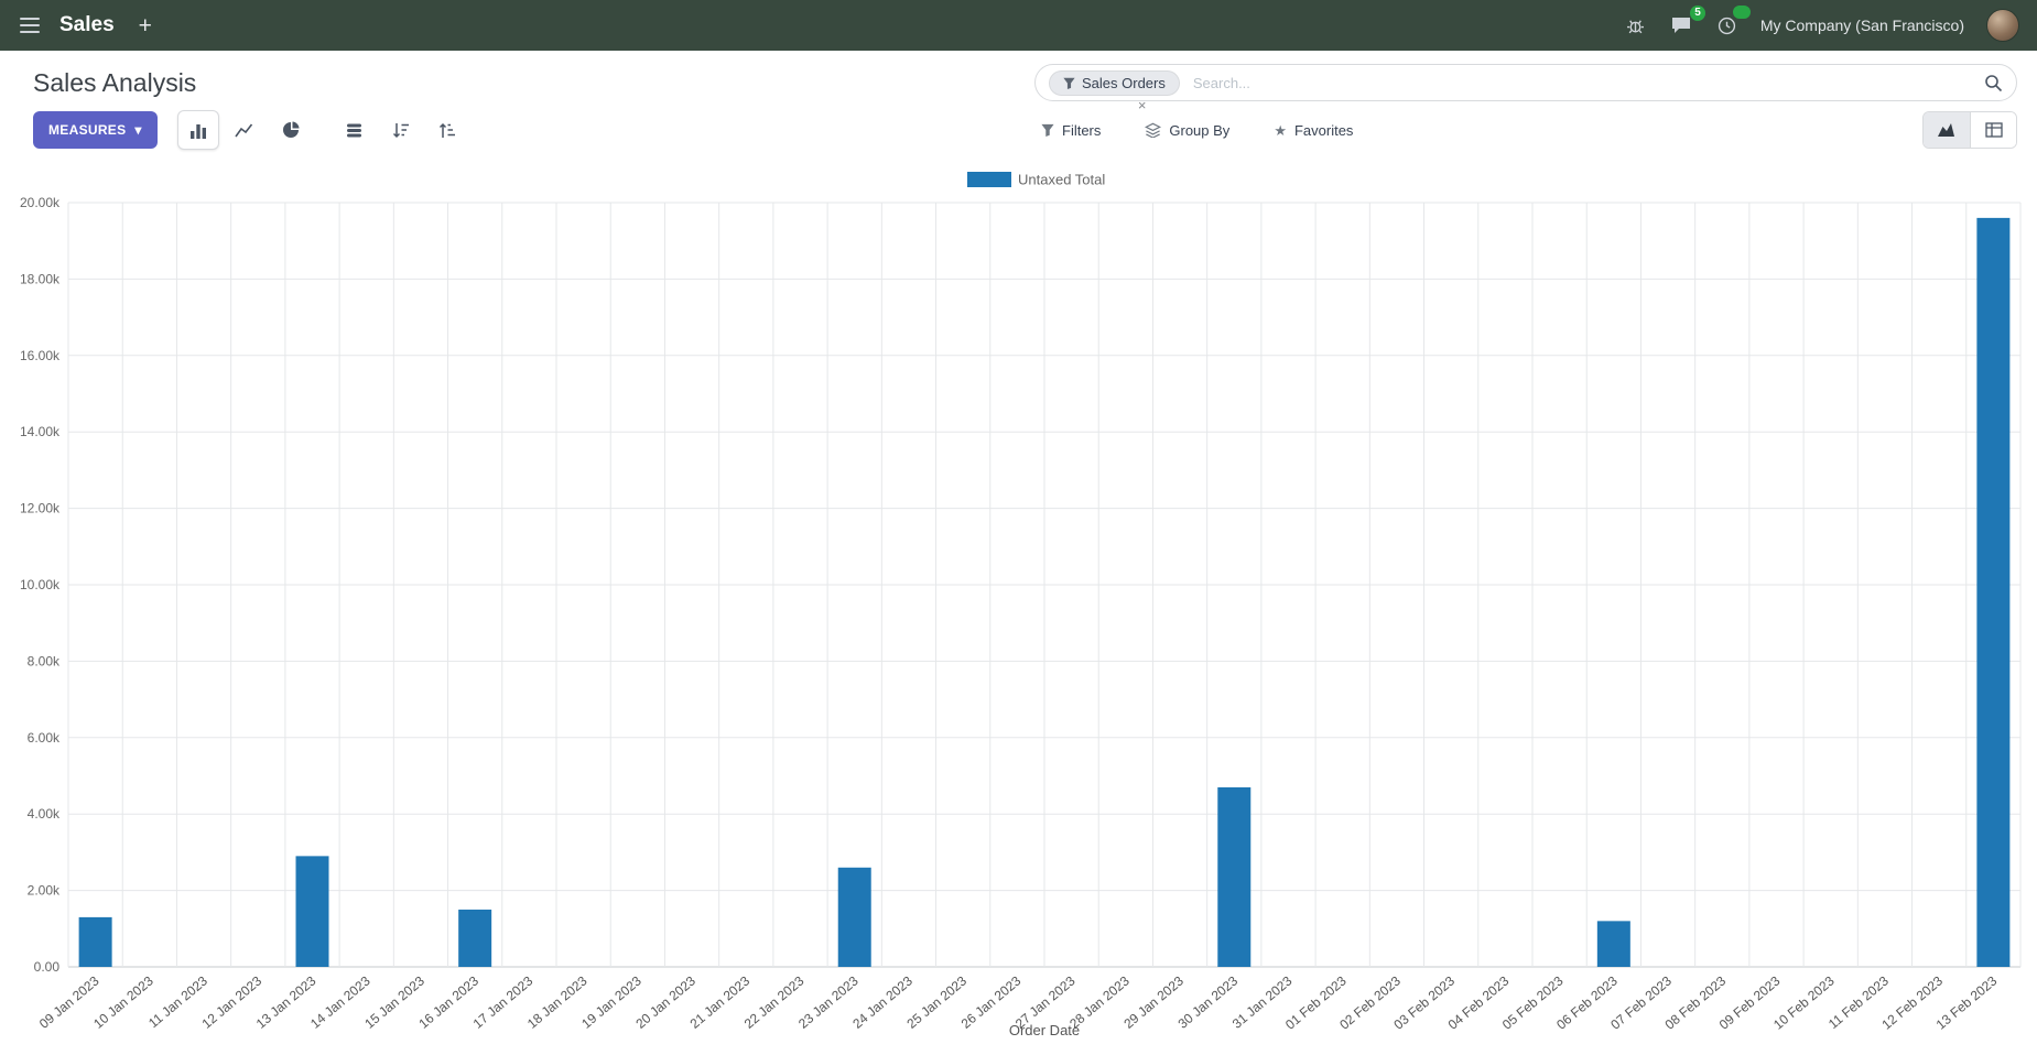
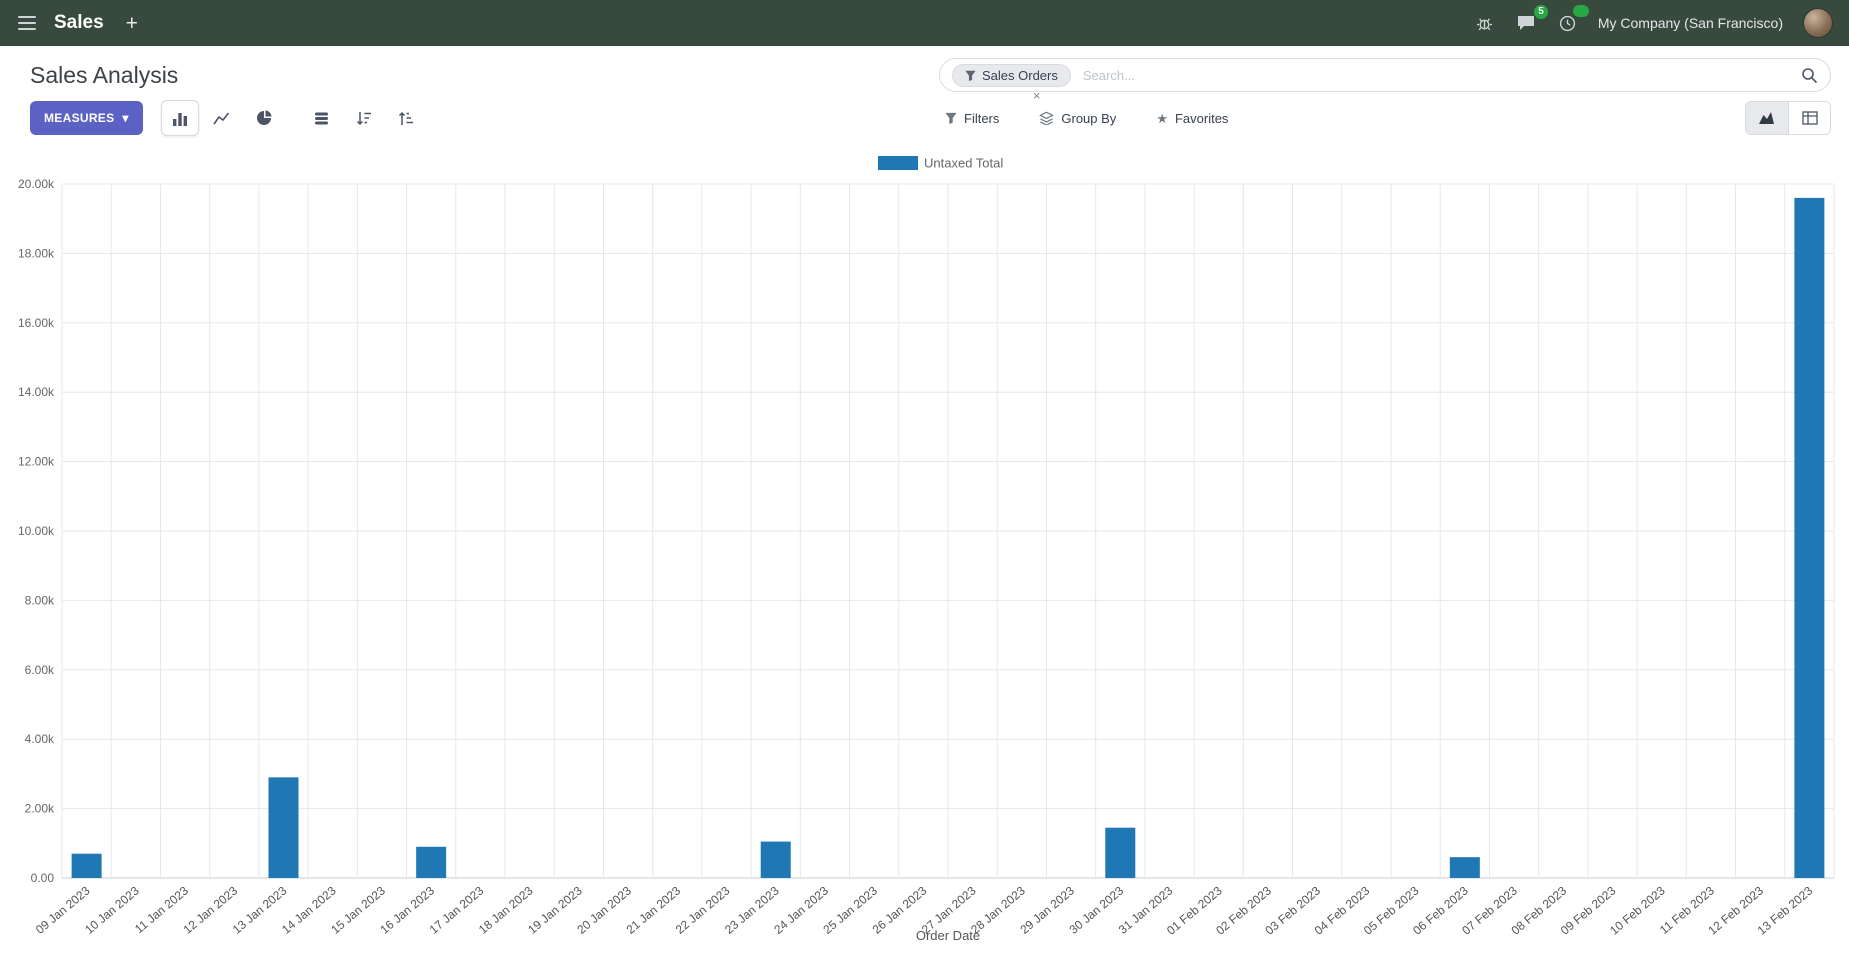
09 Jan 2023: 1.3k -> 0.7k
16 Jan 2023: 1.5k -> 0.9k
23 Jan 2023: 2.6k -> 1.0k
30 Jan 2023: 4.7k -> 1.4k
06 Feb 2023: 1.2k -> 0.6k
